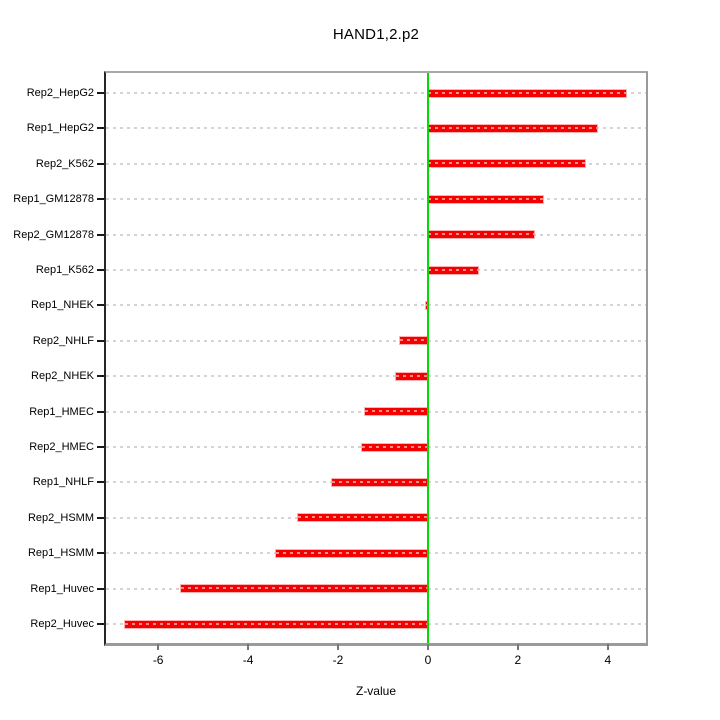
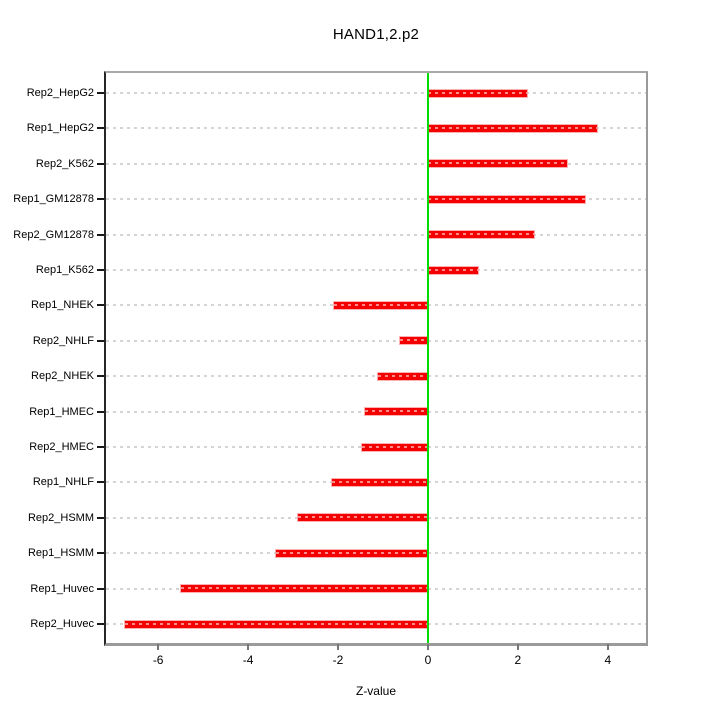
Rep2_HepG2: 4.4 -> 2.2
Rep2_K562: 3.5 -> 3.1
Rep1_GM12878: 2.5 -> 3.5
Rep1_NHEK: -0.1 -> -2.1
Rep2_NHEK: -0.7 -> -1.1
